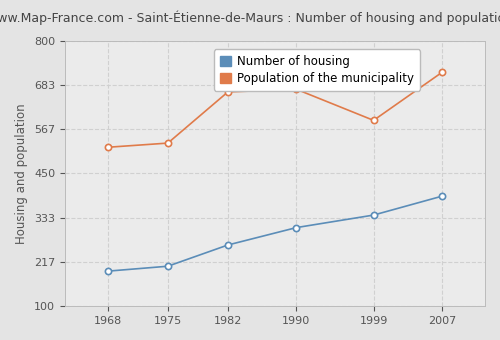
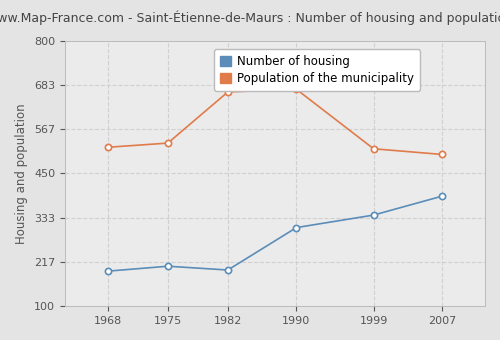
Number of housing/1982: 261 -> 195
Population of the municipality/1999: 590 -> 515
Population of the municipality/2007: 717 -> 500
